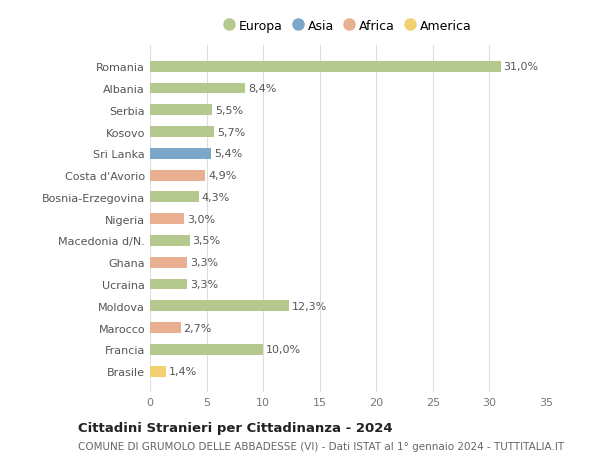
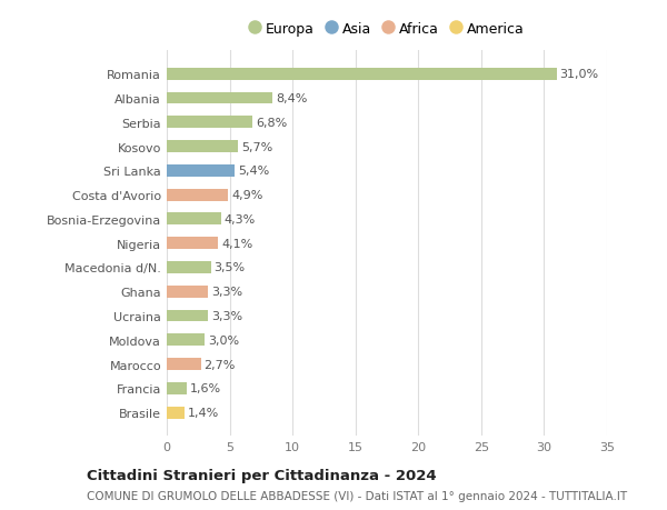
Serbia: 5,5% -> 6,8%
Nigeria: 3,0% -> 4,1%
Moldova: 12,3% -> 3,0%
Francia: 10,0% -> 1,6%
